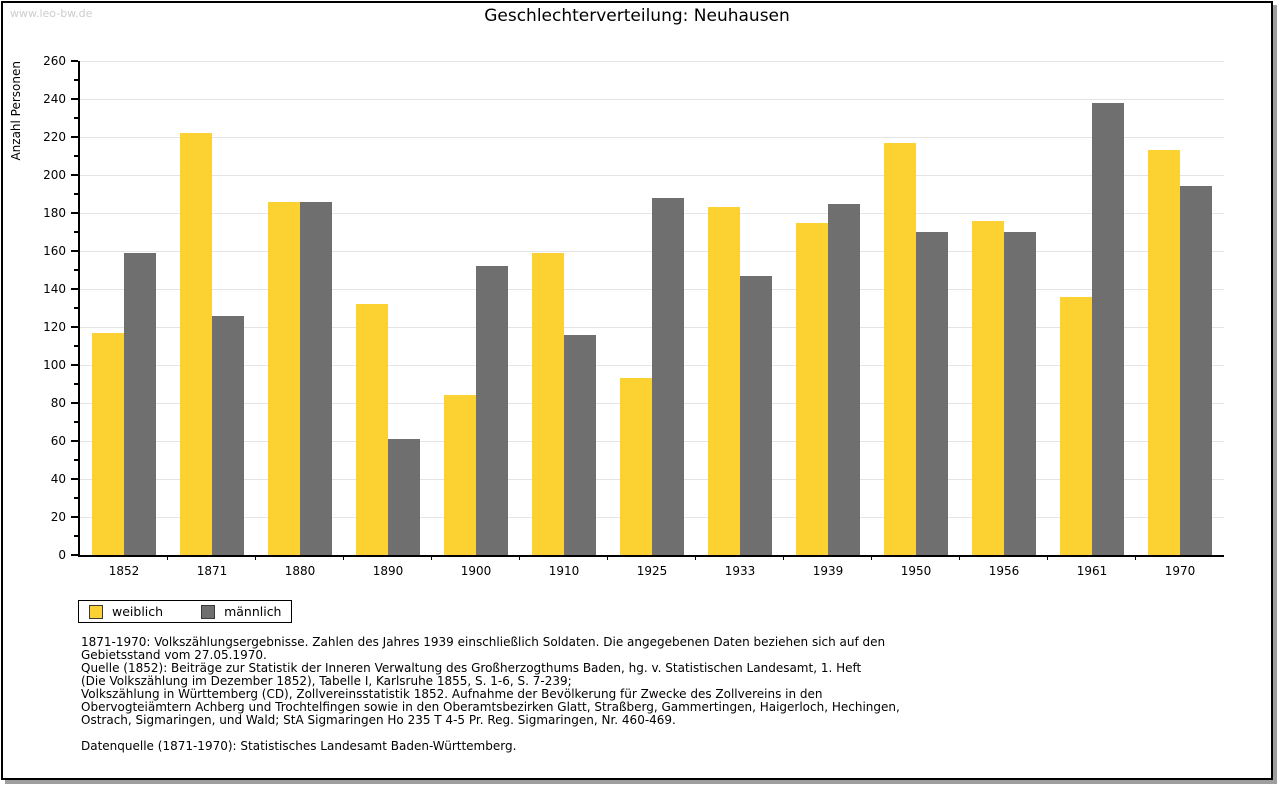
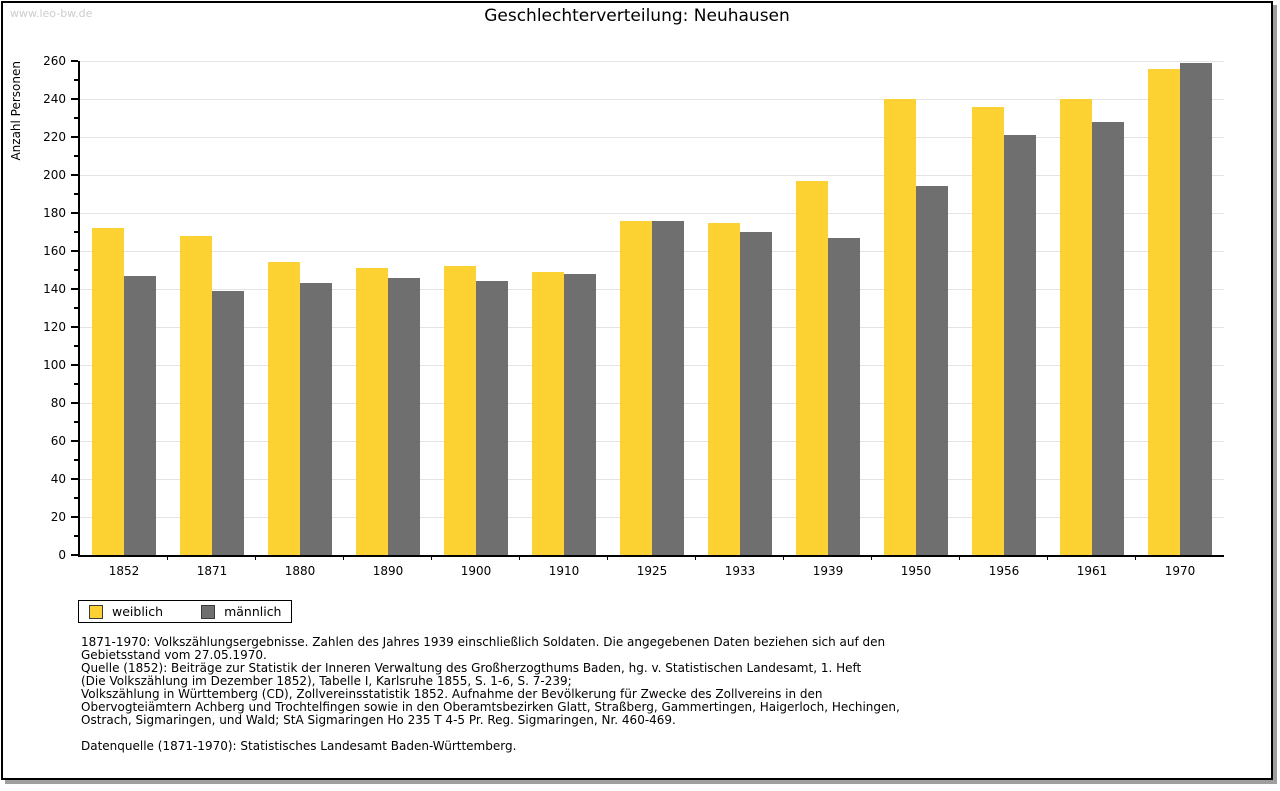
weiblich/1852: 117 -> 172
männlich/1852: 159 -> 147
weiblich/1871: 222 -> 168
männlich/1871: 126 -> 139
weiblich/1880: 186 -> 154
männlich/1880: 186 -> 143
weiblich/1890: 132 -> 151
männlich/1890: 61 -> 146
weiblich/1900: 84 -> 152
männlich/1900: 152 -> 144
weiblich/1910: 159 -> 149
männlich/1910: 116 -> 148
weiblich/1925: 93 -> 176
männlich/1925: 188 -> 176
weiblich/1933: 183 -> 175
männlich/1933: 147 -> 170
weiblich/1939: 175 -> 197
männlich/1939: 185 -> 167
weiblich/1950: 217 -> 240
männlich/1950: 170 -> 194
weiblich/1956: 176 -> 236
männlich/1956: 170 -> 221
weiblich/1961: 136 -> 240
männlich/1961: 238 -> 228
weiblich/1970: 213 -> 256
männlich/1970: 194 -> 259
